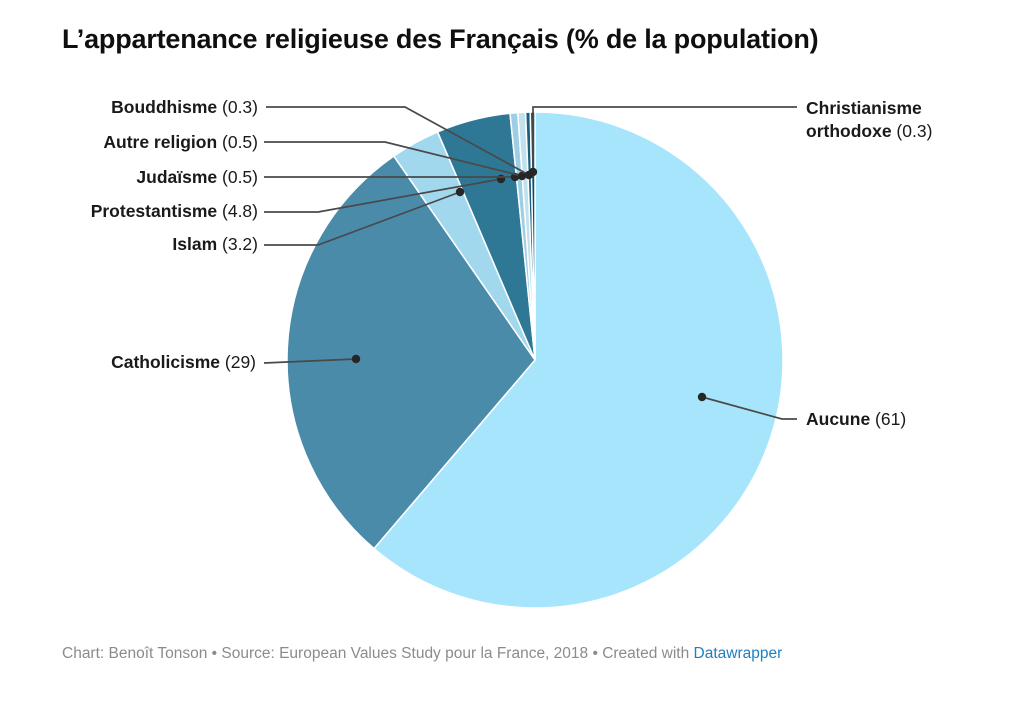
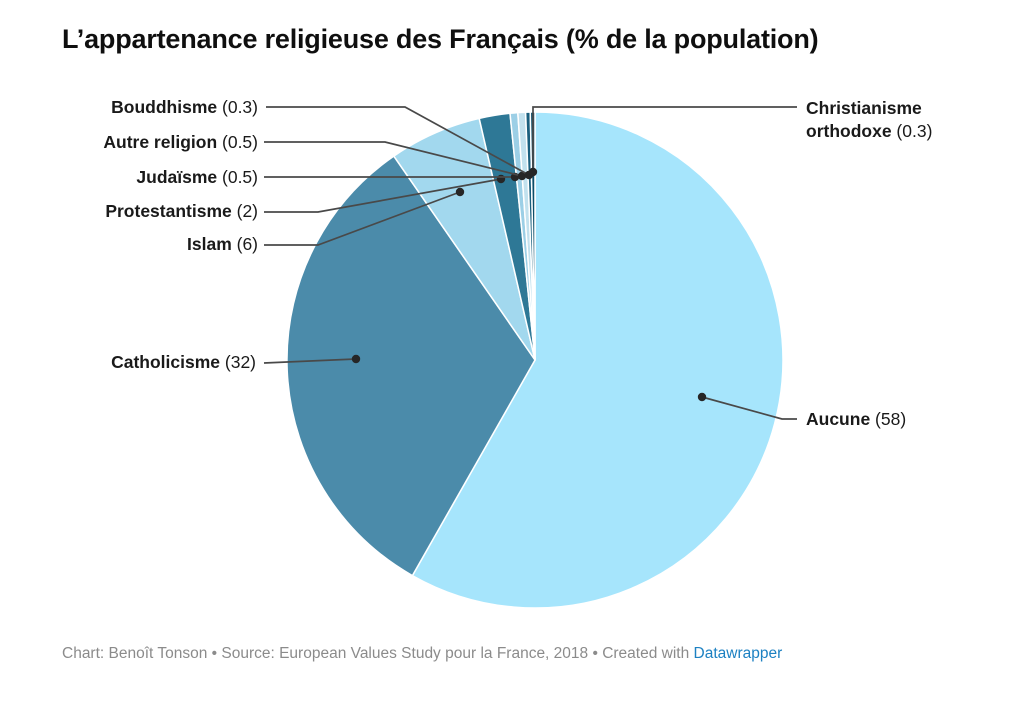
Aucune: 61 -> 58
Catholicisme: 29 -> 32
Islam: 3.2 -> 6
Protestantisme: 4.8 -> 2
